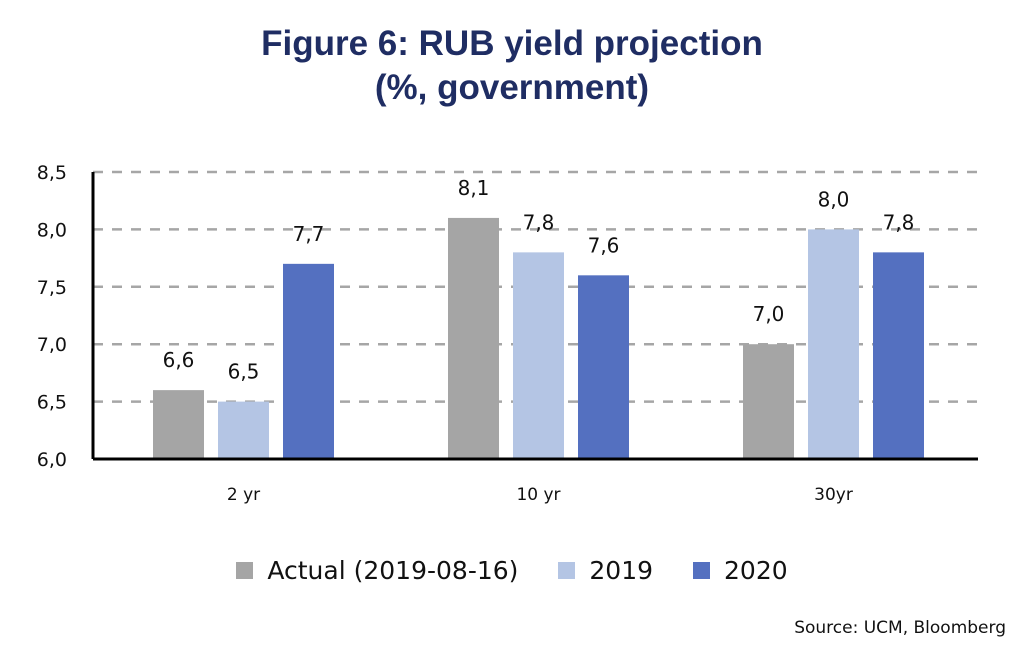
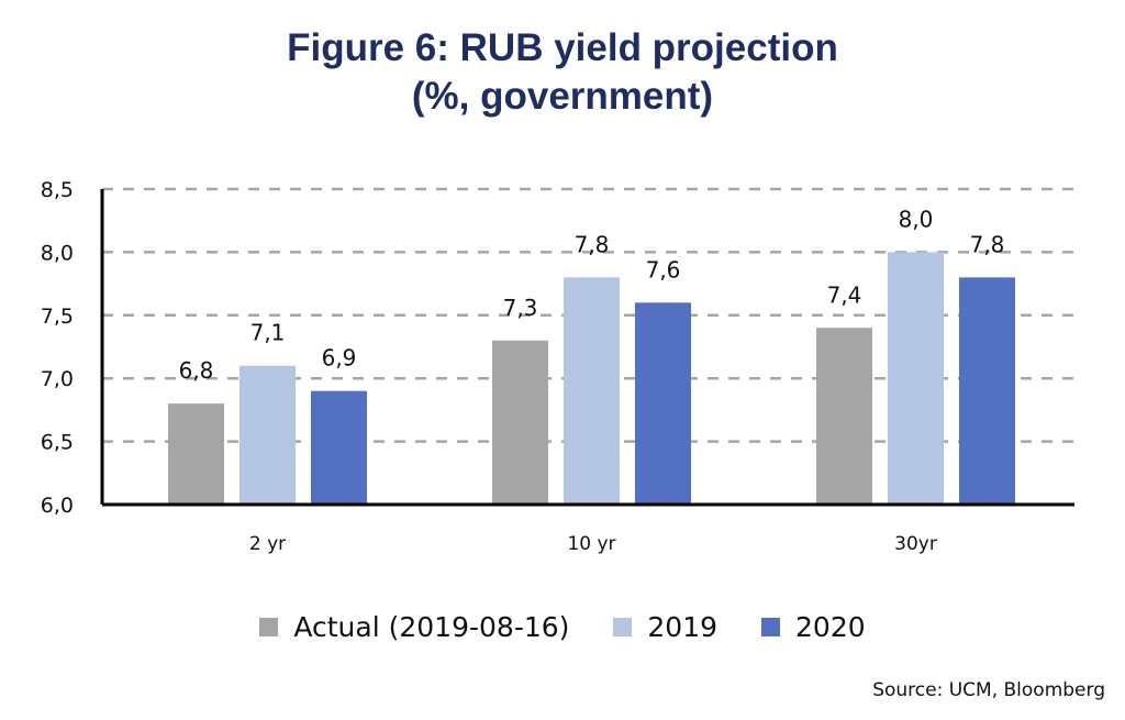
Actual (2019-08-16)/2 yr: 6,6 -> 6,8
2019/2 yr: 6,5 -> 7,1
2020/2 yr: 7,7 -> 6,9
Actual (2019-08-16)/10 yr: 8,1 -> 7,3
Actual (2019-08-16)/30yr: 7,0 -> 7,4
